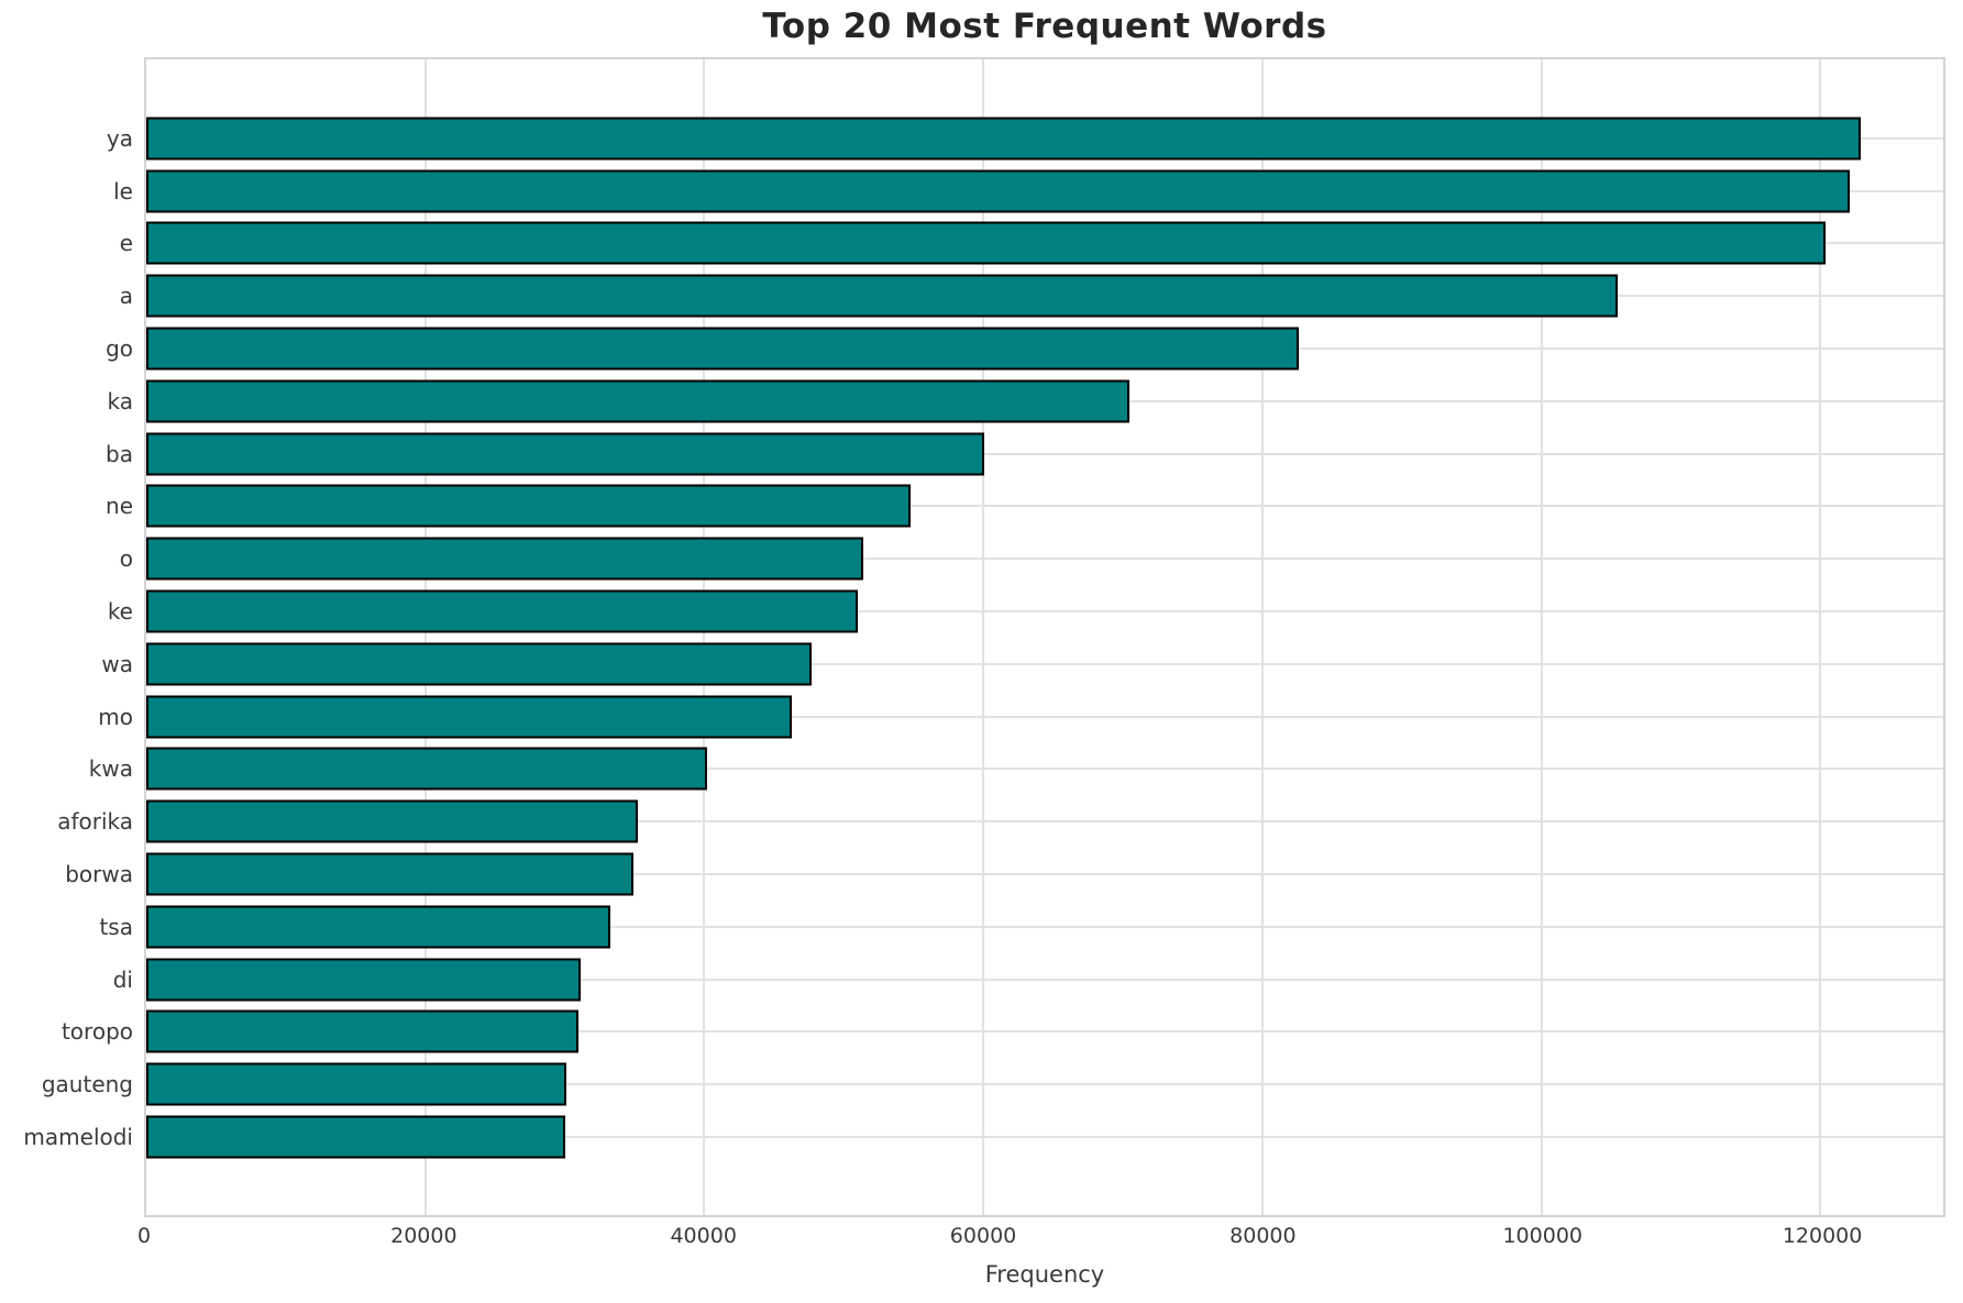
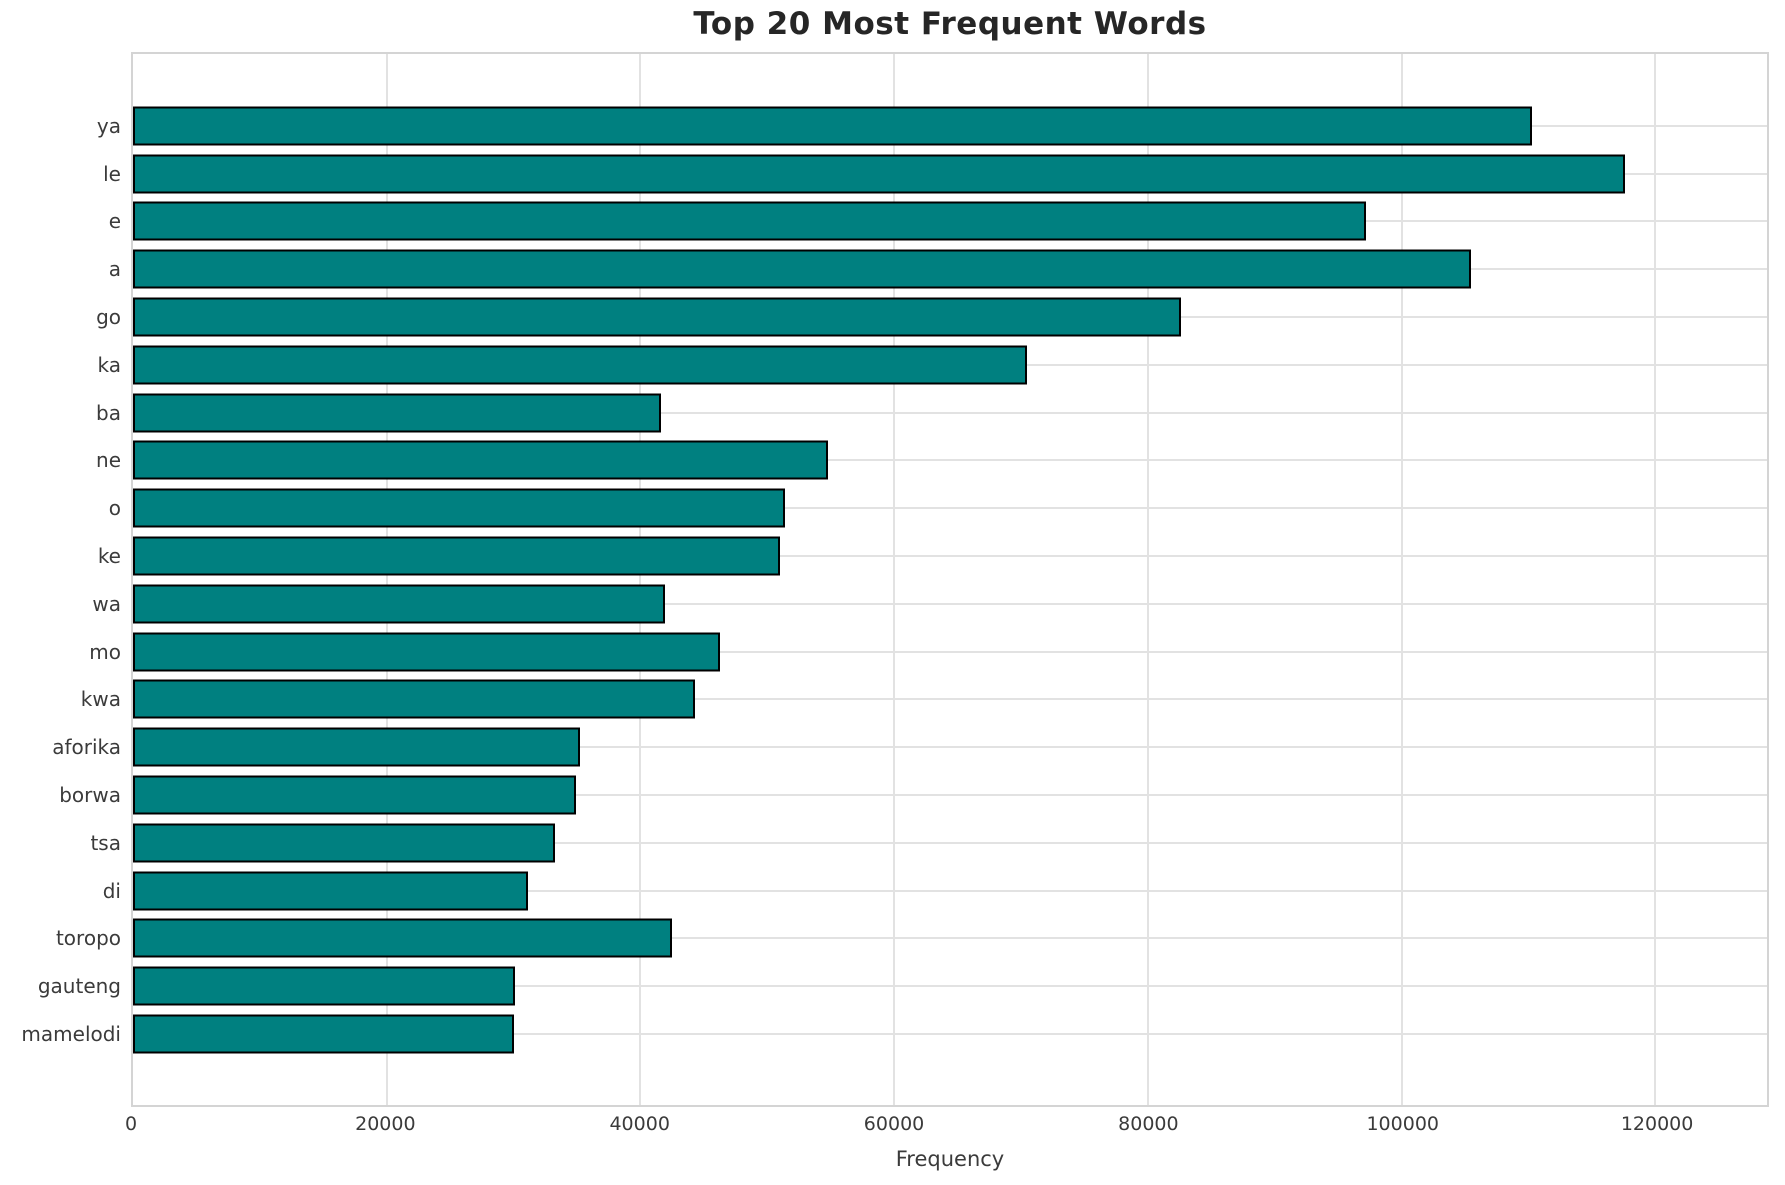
ya: 122900 -> 110300
le: 122100 -> 117600
e: 120400 -> 97200
ba: 60100 -> 41600
wa: 47700 -> 41900
kwa: 40200 -> 44300
toropo: 31000 -> 42500
